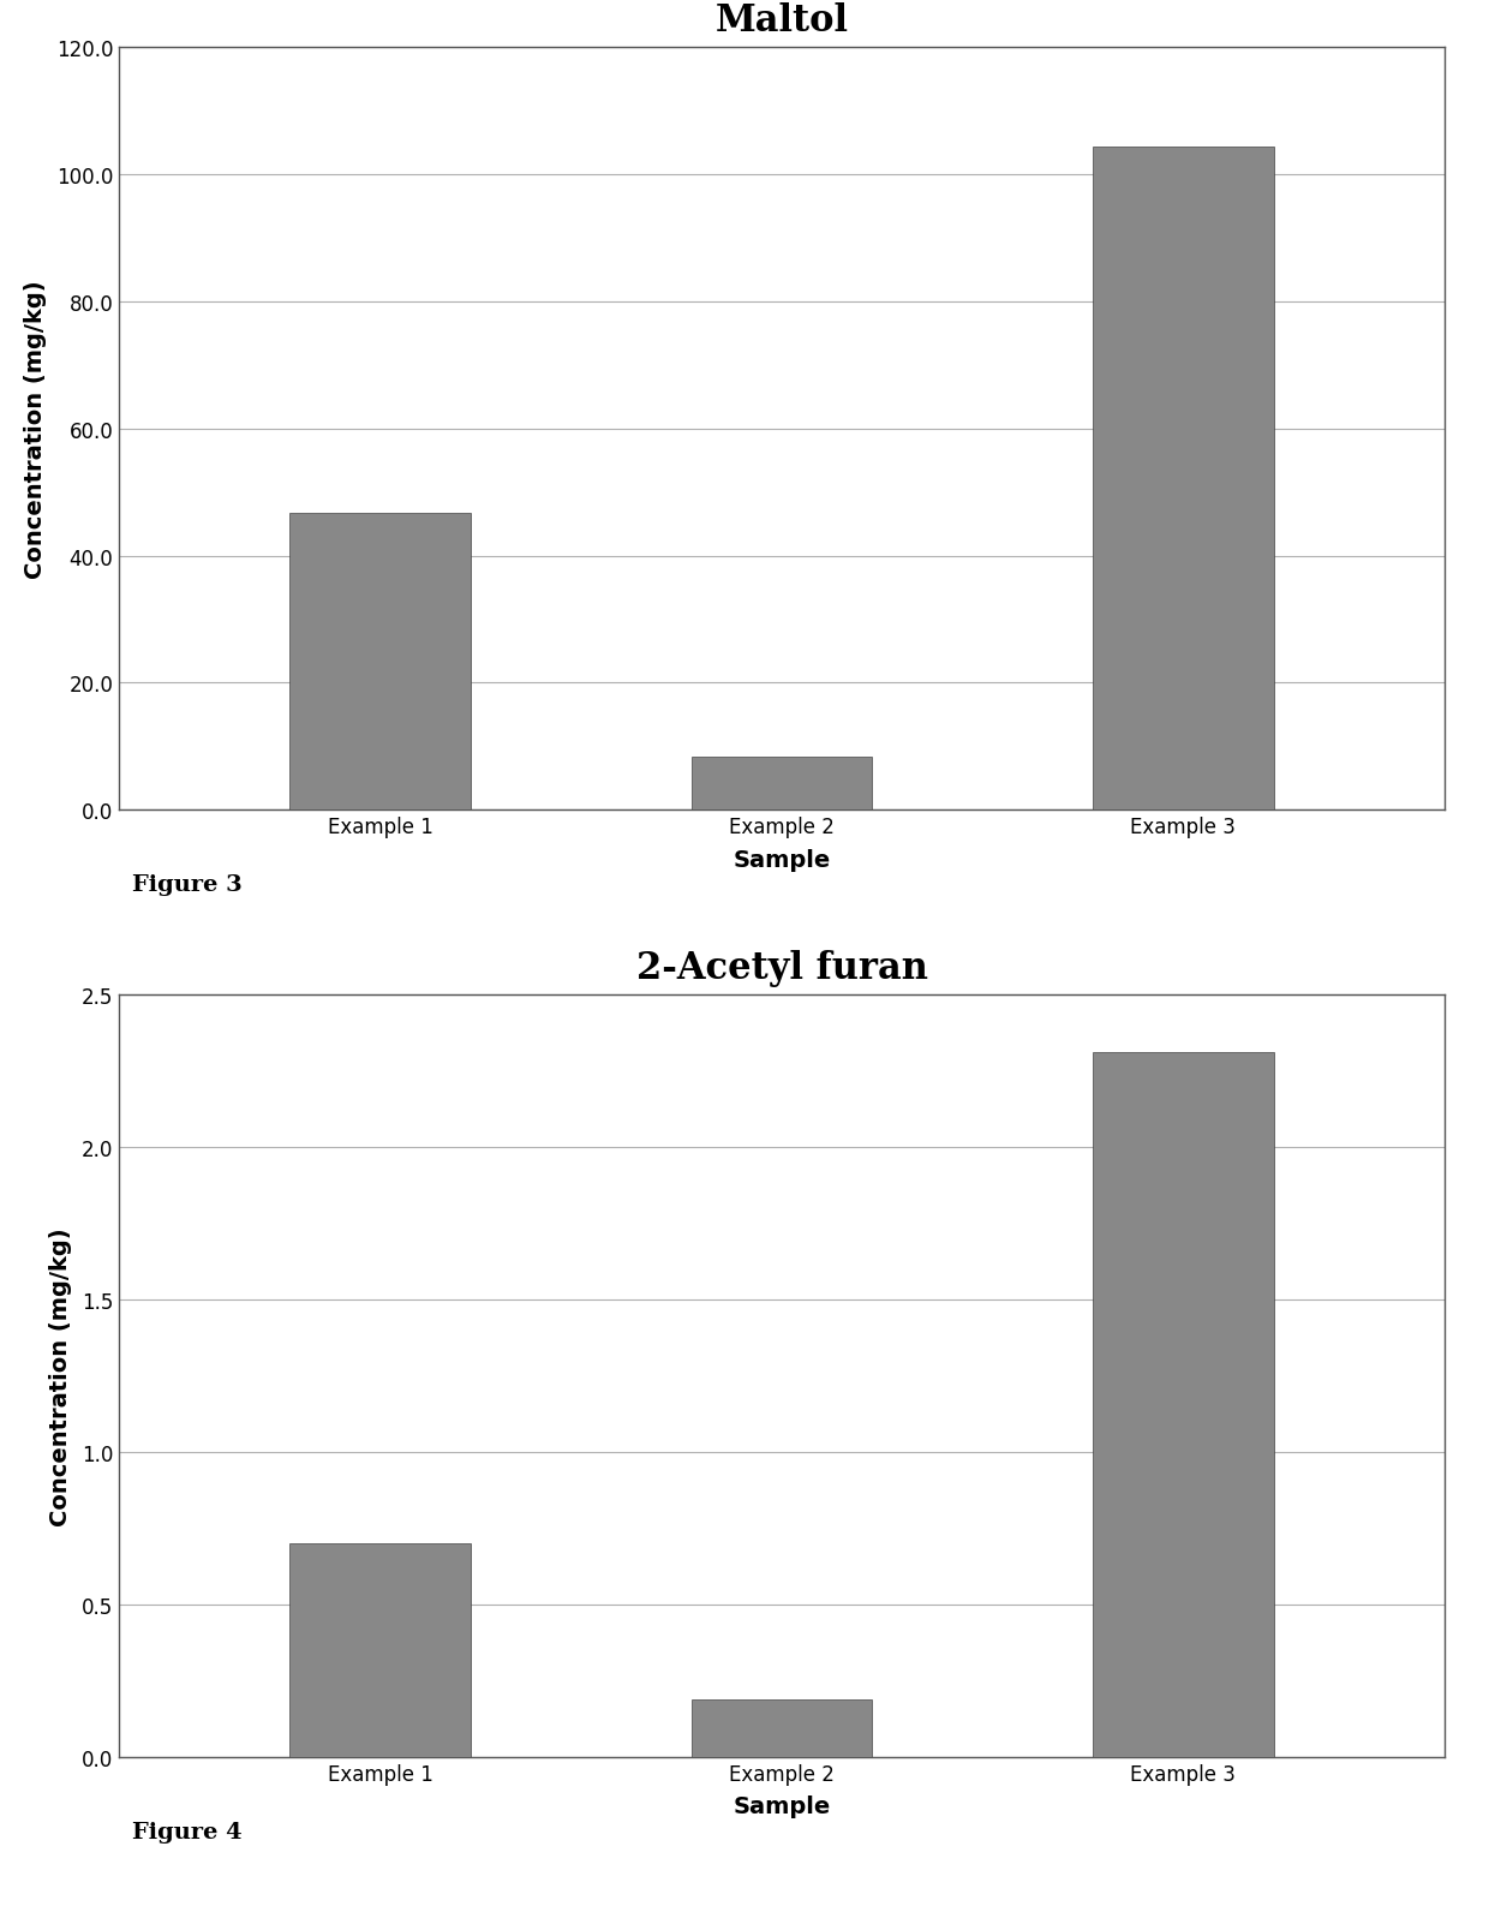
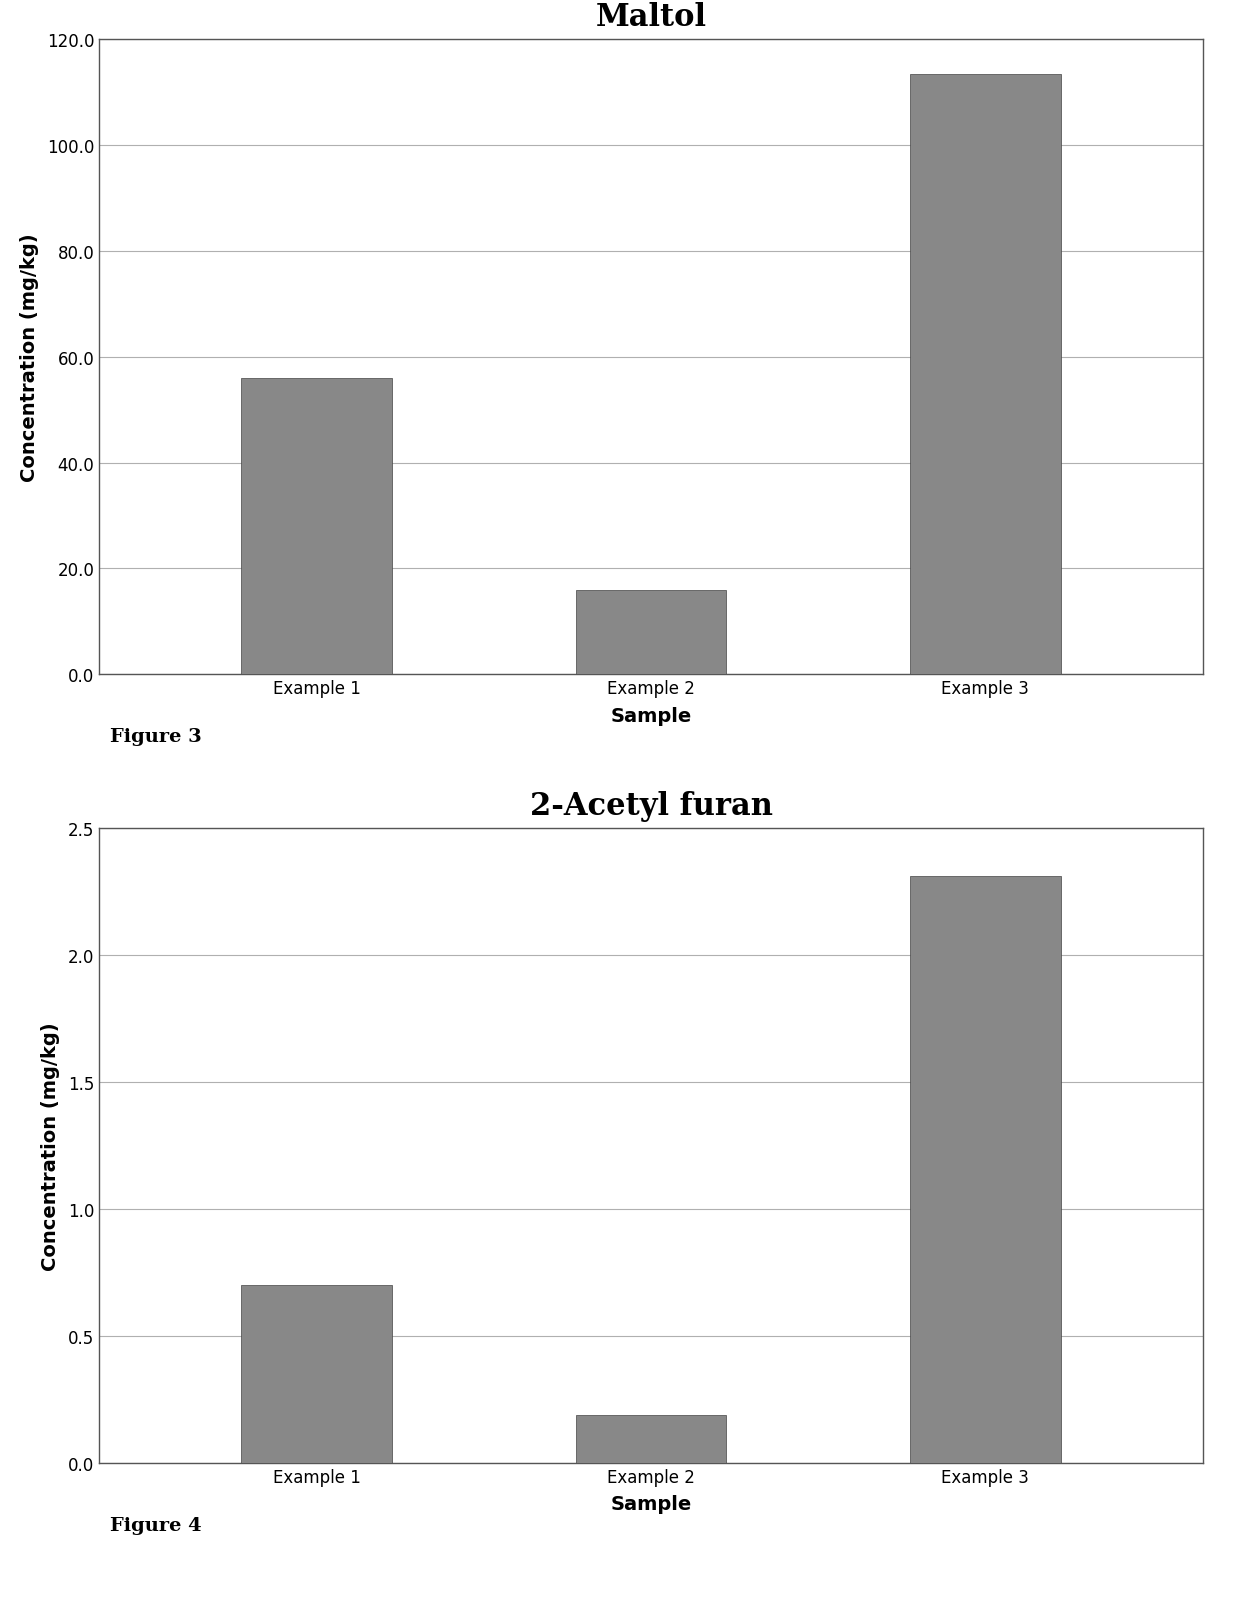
Maltol/Example 1: 46.8 -> 56.0
Maltol/Example 2: 8.4 -> 16.0
Maltol/Example 3: 104.4 -> 113.5
